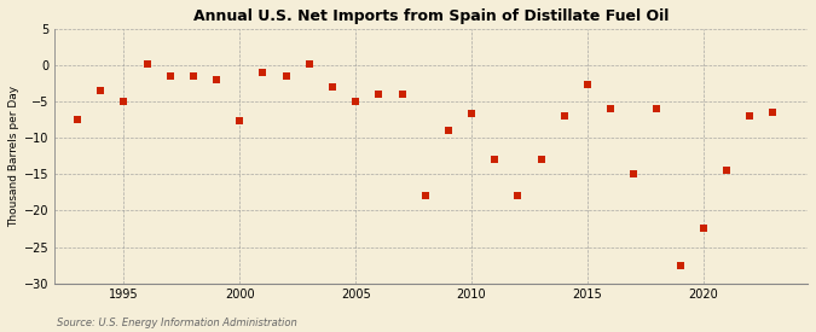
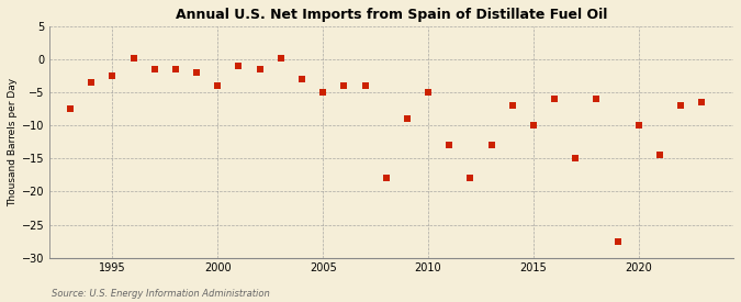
1995: -5.0 -> -2.5
2000: -7.6 -> -4.0
2010: -6.6 -> -5.0
2015: -2.6 -> -10.0
2020: -22.4 -> -10.0
